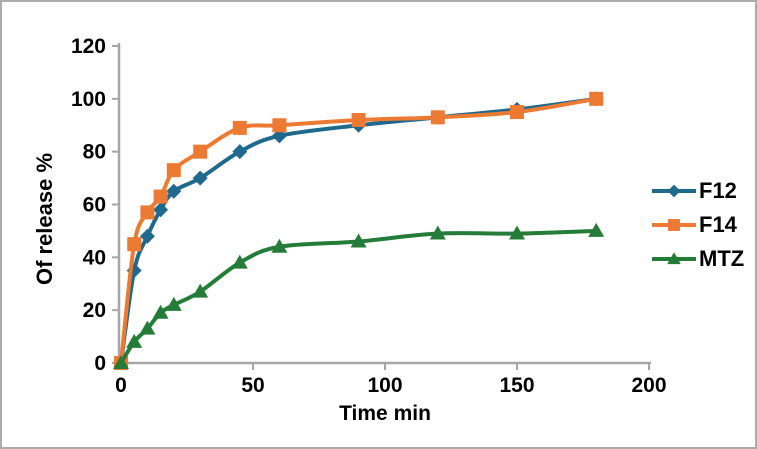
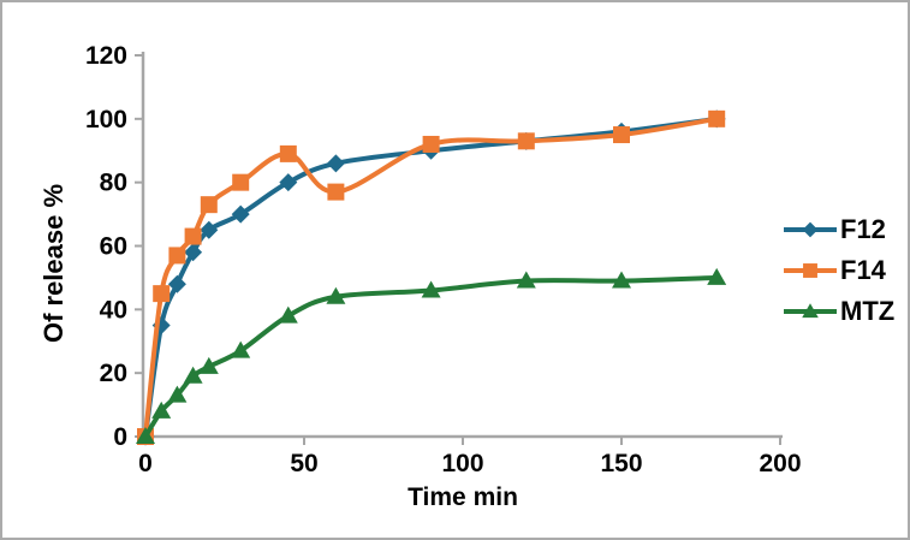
F14/60: 90 -> 77
